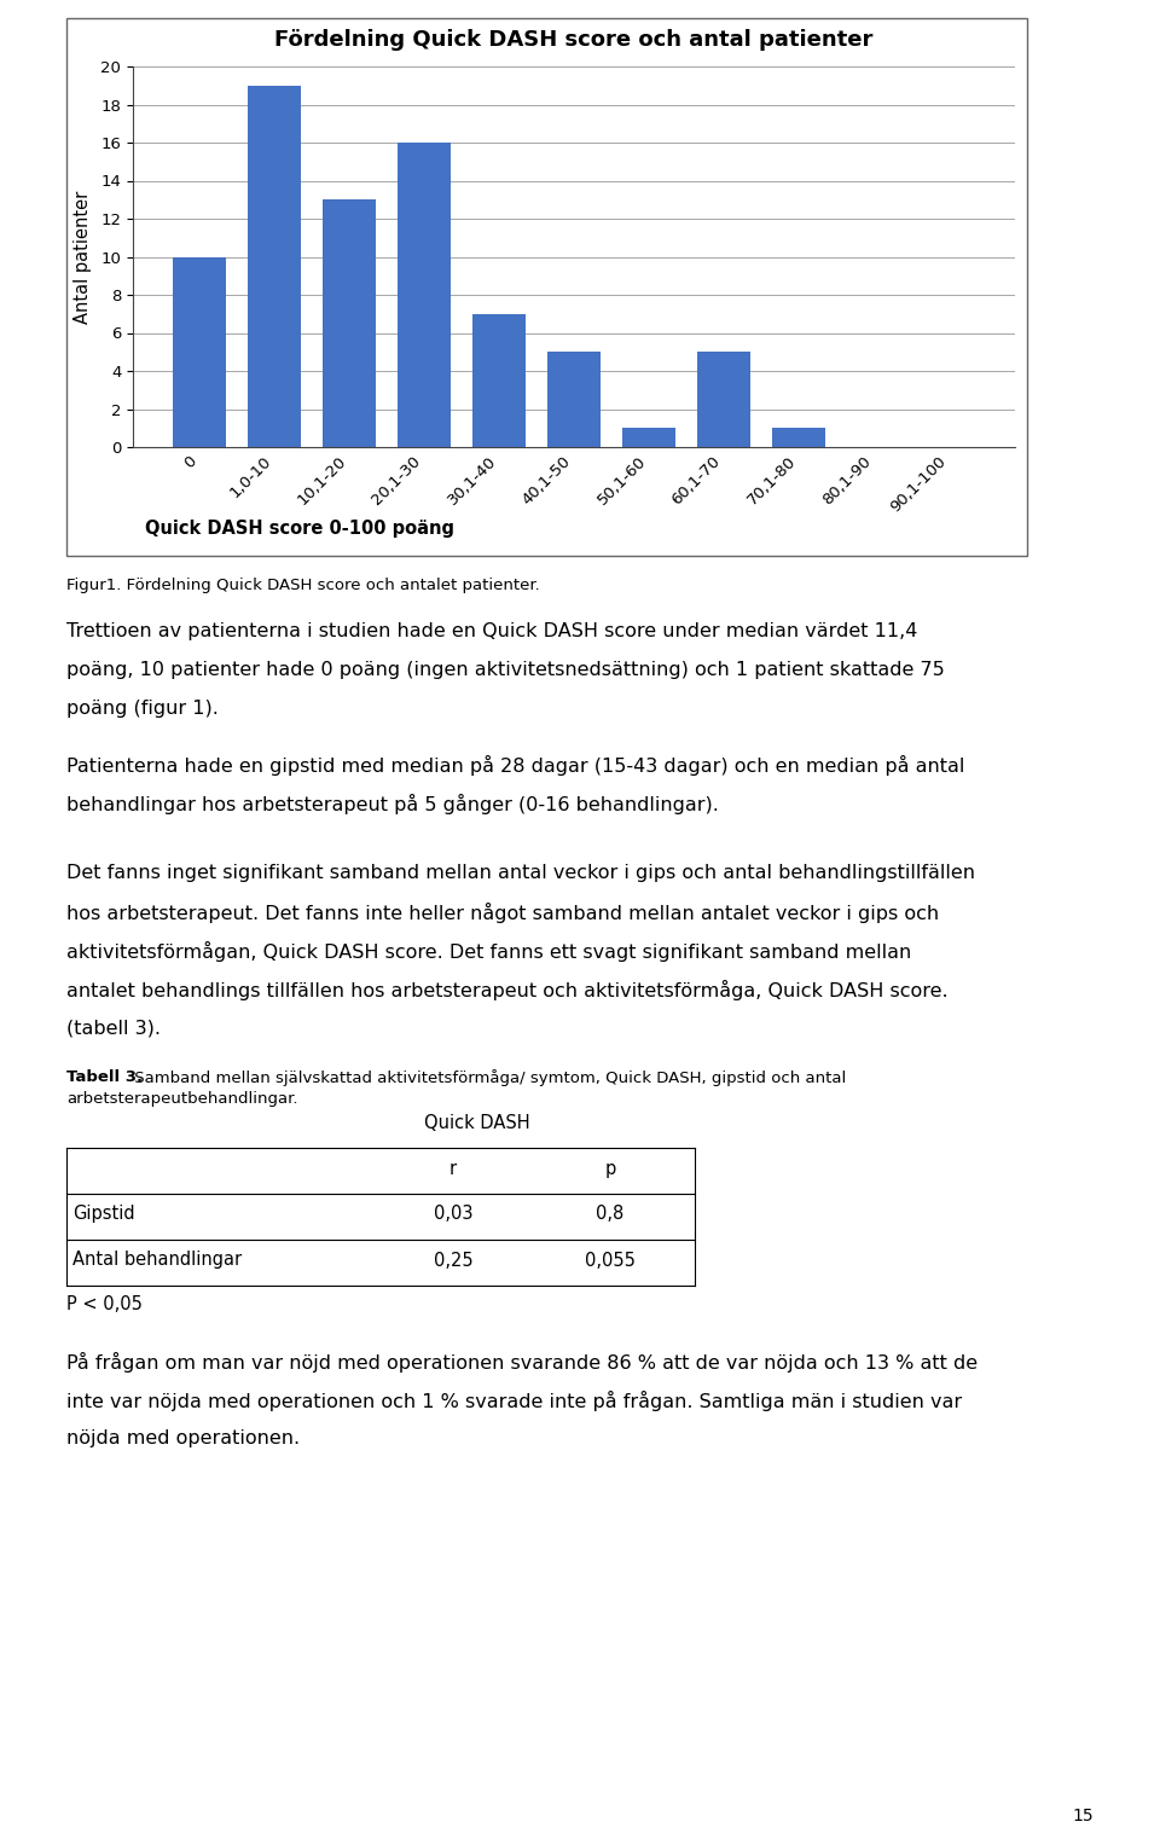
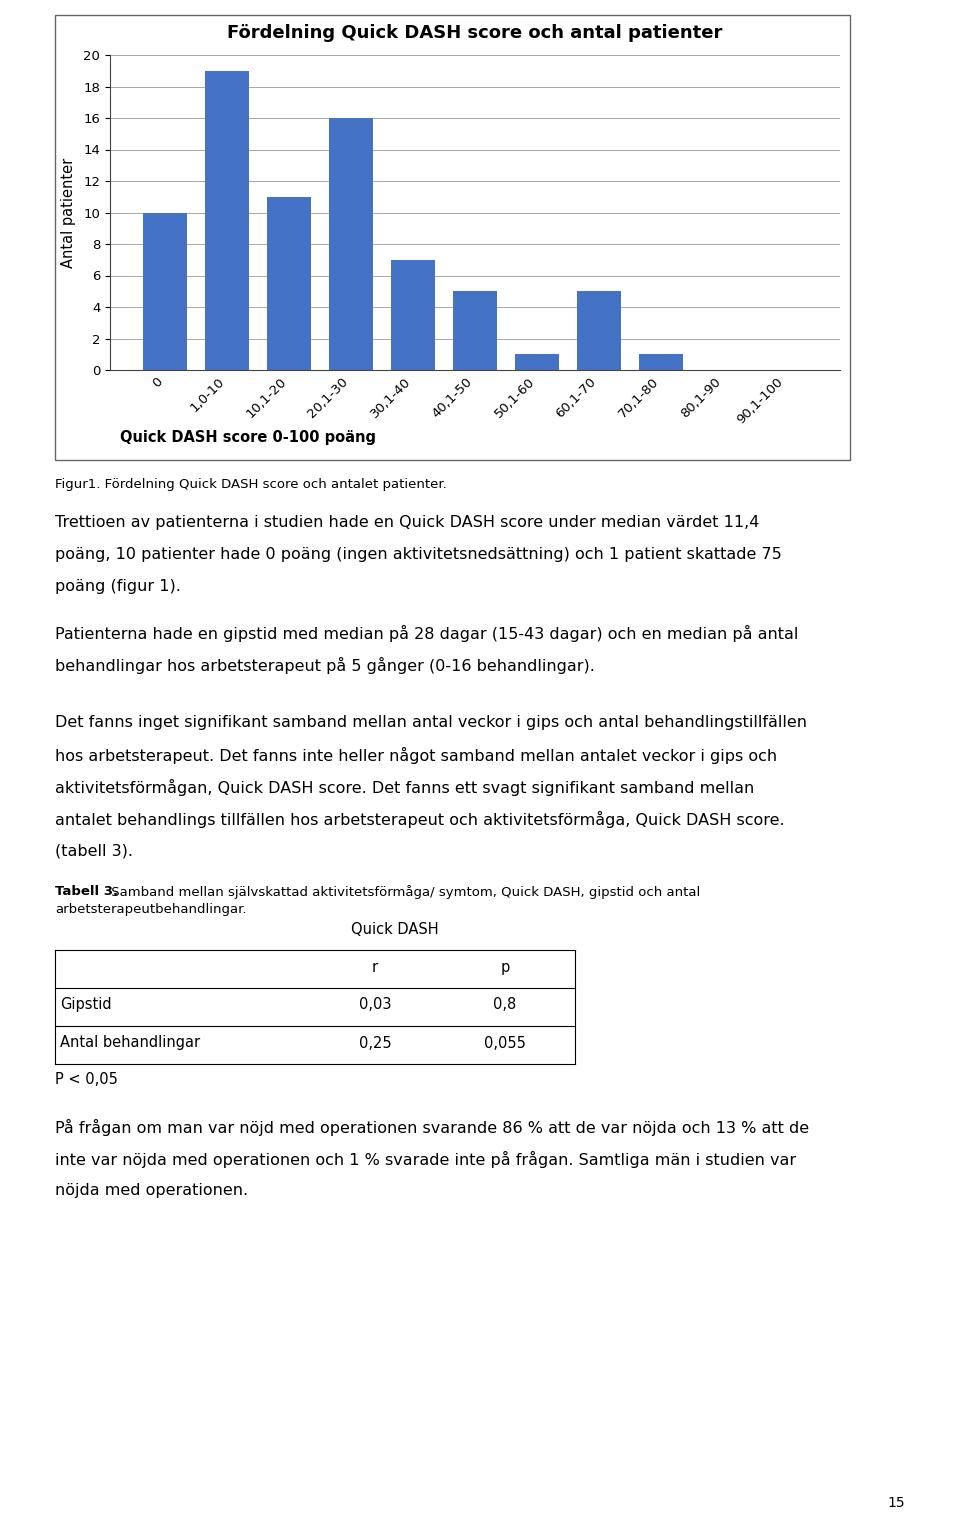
10,1-20: 13 -> 11
